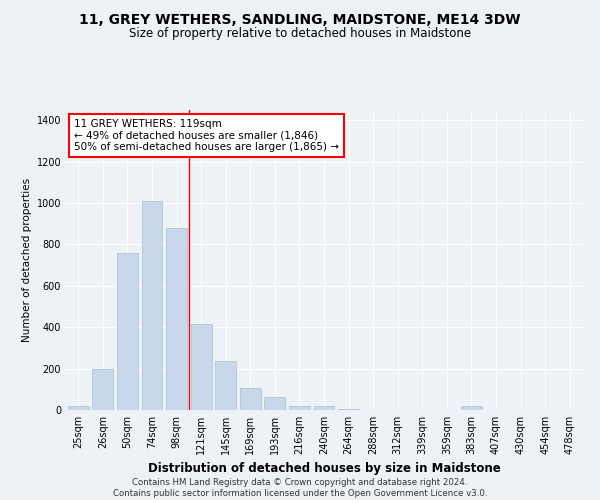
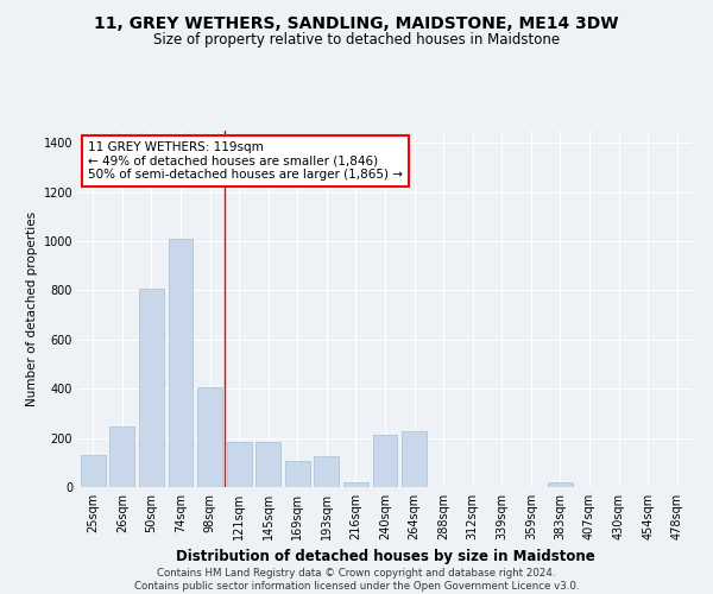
25sqm: 18 -> 130
26sqm: 200 -> 245
50sqm: 760 -> 805
98sqm: 880 -> 405
121sqm: 415 -> 185
145sqm: 235 -> 185
193sqm: 65 -> 125
240sqm: 20 -> 215
264sqm: 5 -> 225
